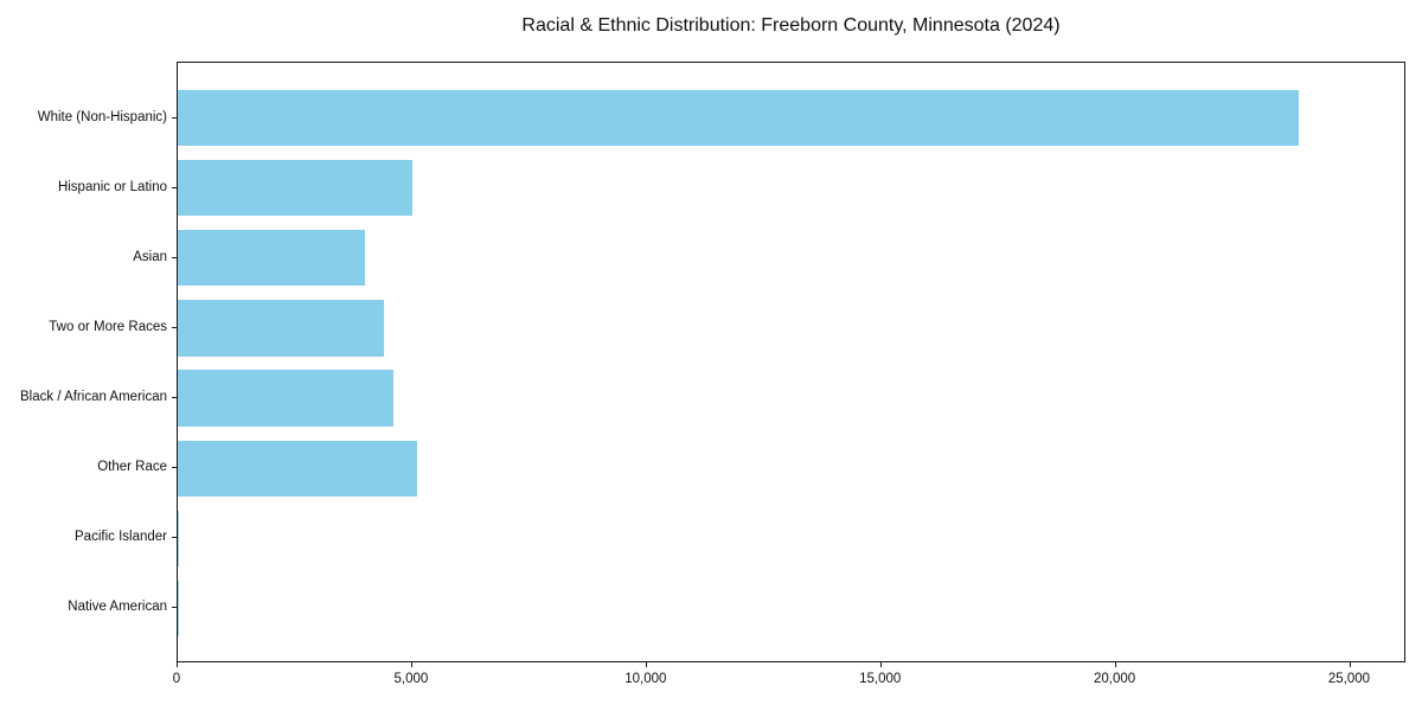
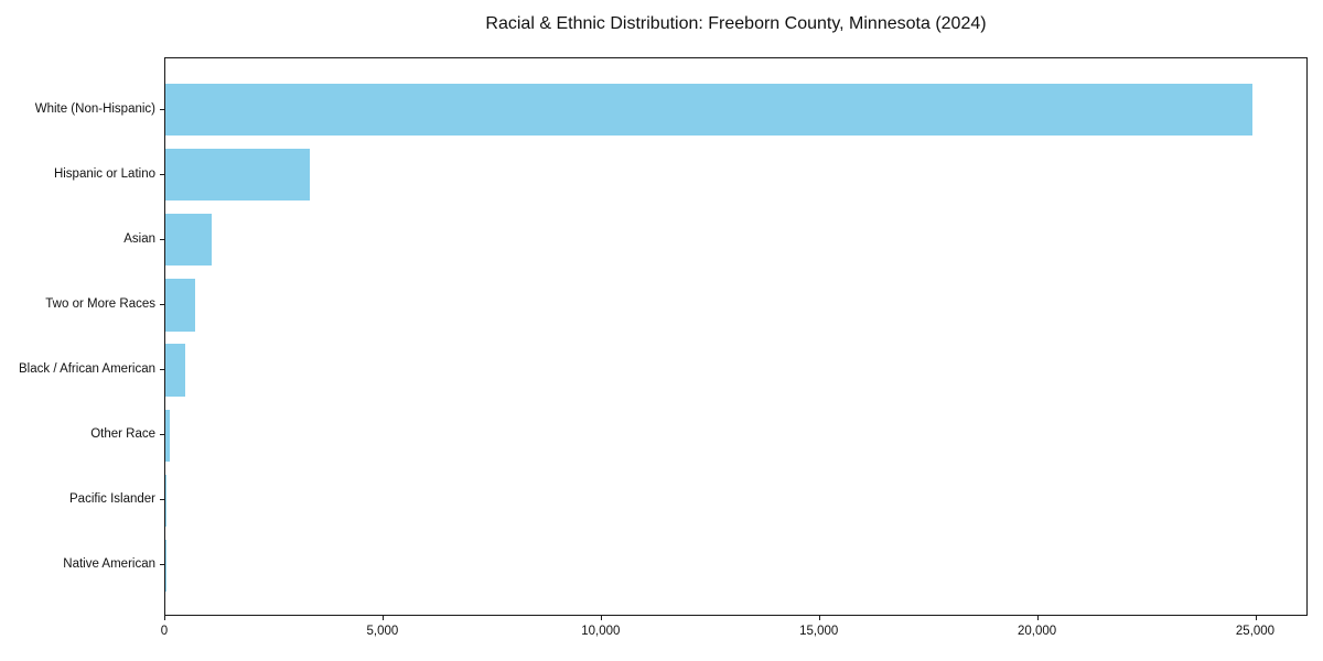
White (Non-Hispanic): 23900 -> 24900
Hispanic or Latino: 5000 -> 3300
Asian: 4000 -> 1100
Two or More Races: 4400 -> 700
Black / African American: 4600 -> 500
Other Race: 5100 -> 100
